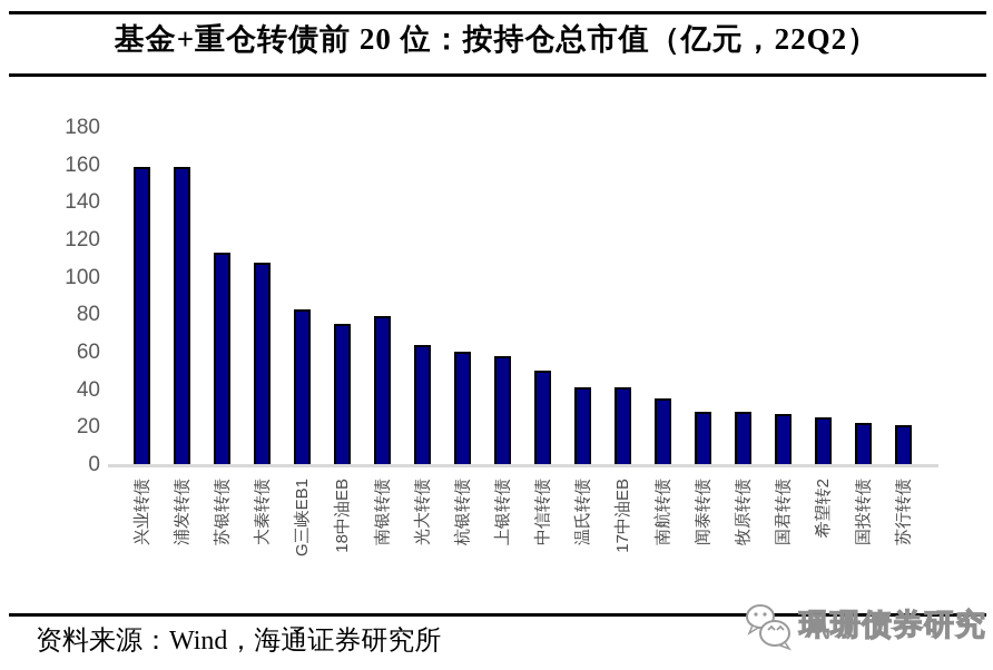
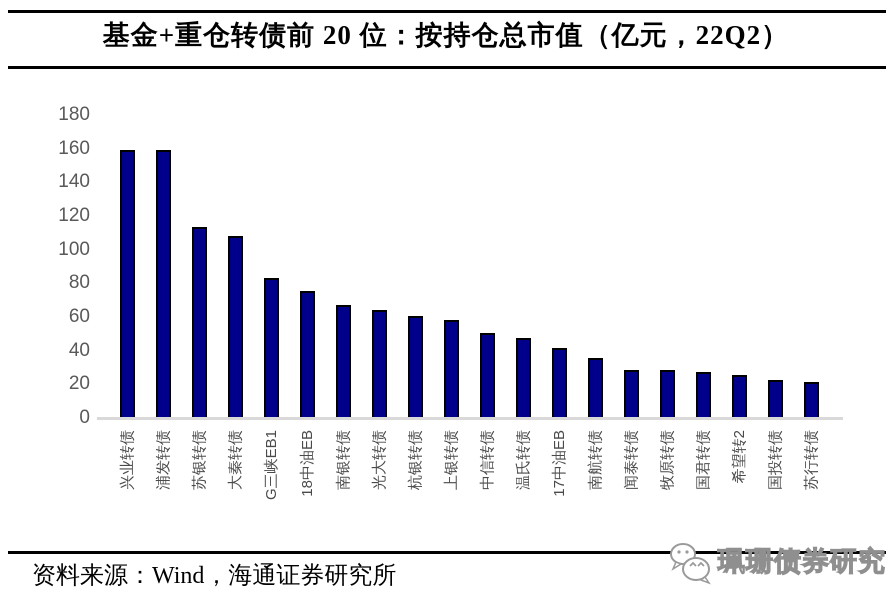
南银转债: 80 -> 68
温氏转债: 42 -> 48
